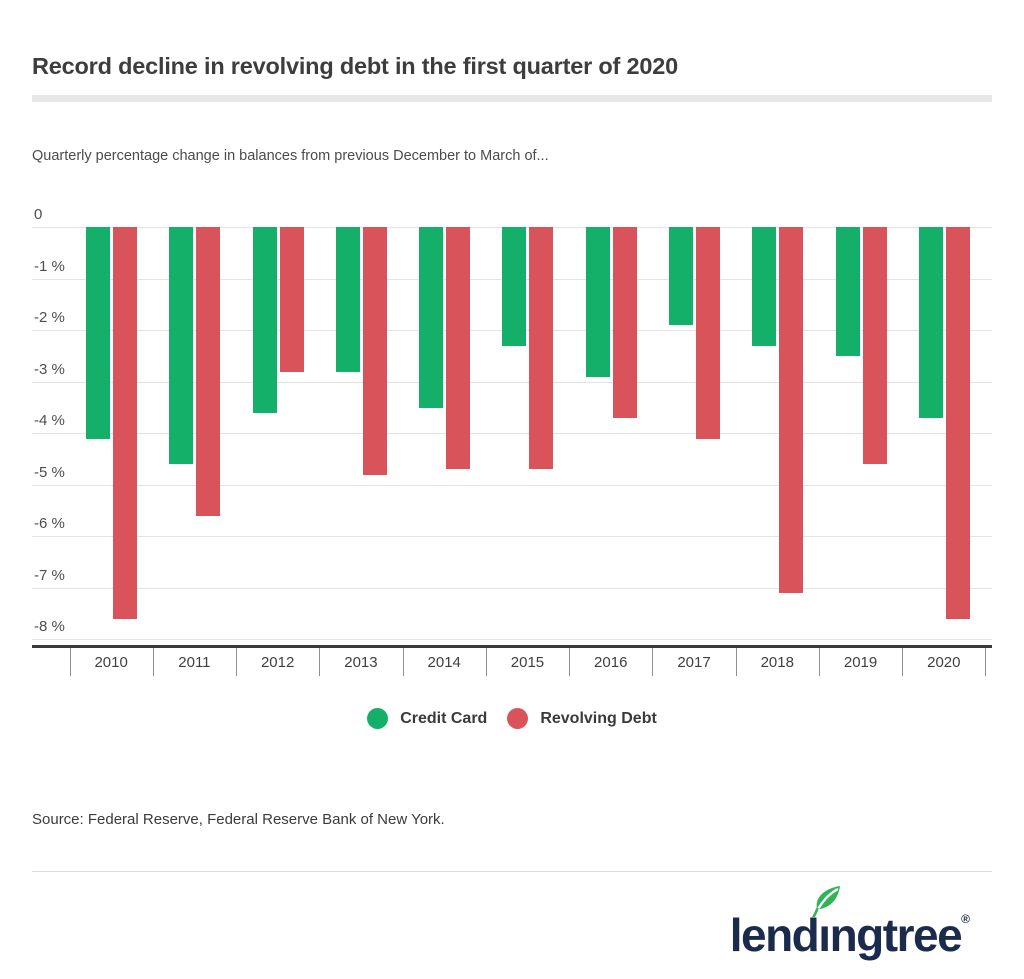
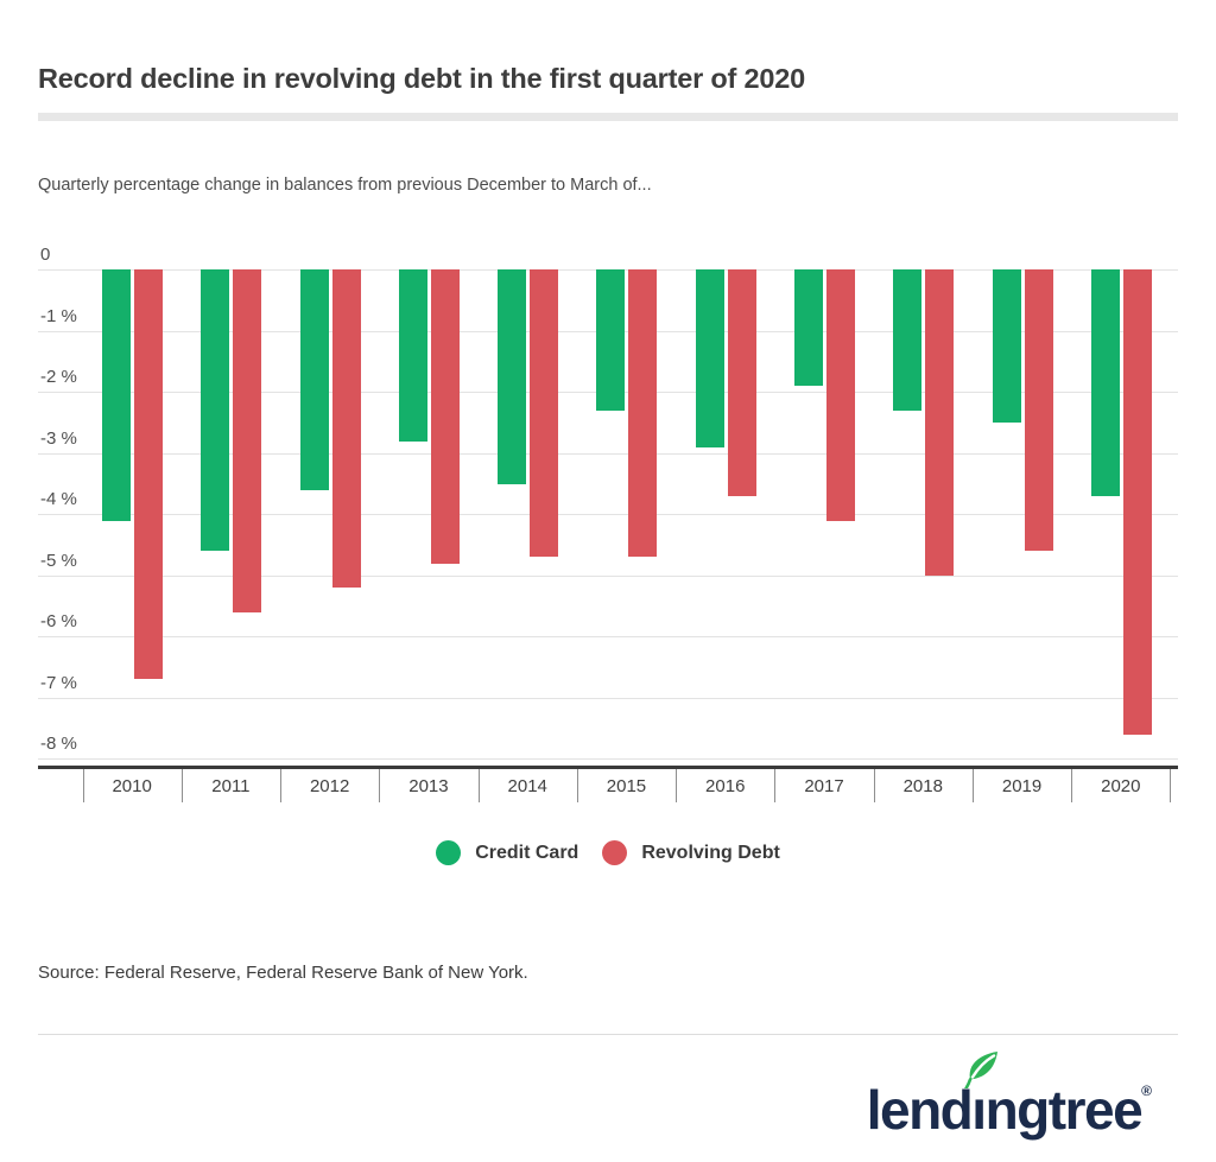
Revolving Debt/2010: -7.6 -> -6.7
Revolving Debt/2012: -2.8 -> -5.2
Revolving Debt/2018: -7.1 -> -5.0
